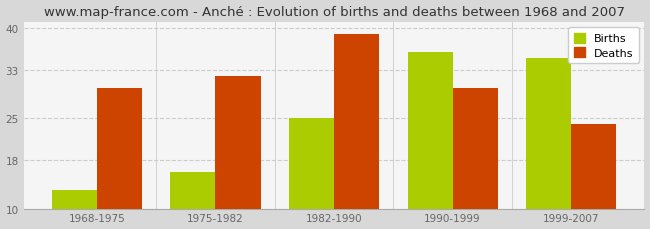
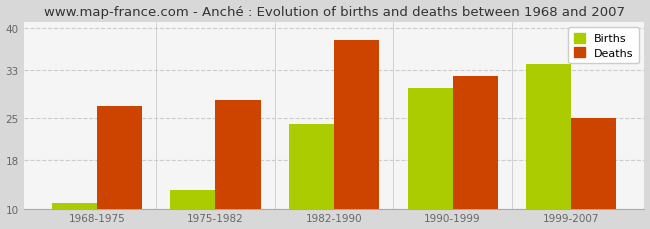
Births/1968-1975: 13 -> 11
Deaths/1968-1975: 30 -> 27
Births/1975-1982: 16 -> 13
Deaths/1975-1982: 32 -> 28
Births/1982-1990: 25 -> 24
Deaths/1982-1990: 39 -> 38
Births/1990-1999: 36 -> 30
Deaths/1990-1999: 30 -> 32
Births/1999-2007: 35 -> 34
Deaths/1999-2007: 24 -> 25
